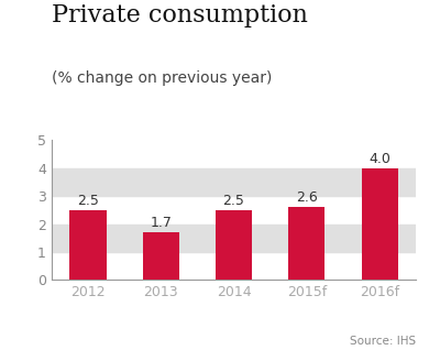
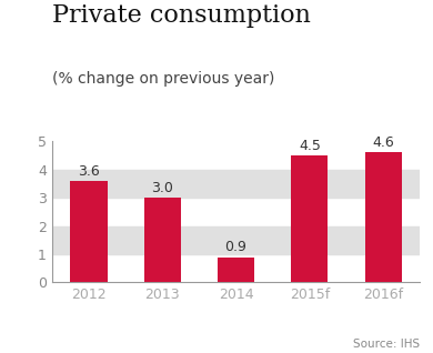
2012: 2.5 -> 3.6
2013: 1.7 -> 3.0
2014: 2.5 -> 0.9
2015f: 2.6 -> 4.5
2016f: 4.0 -> 4.6
